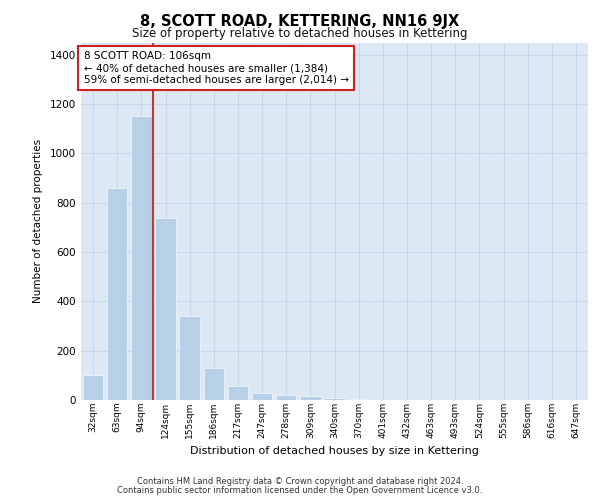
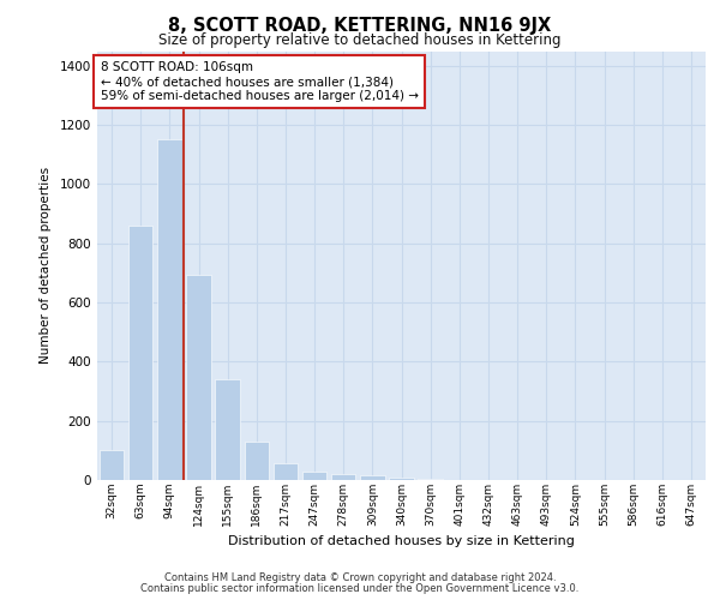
124sqm: 740 -> 695
